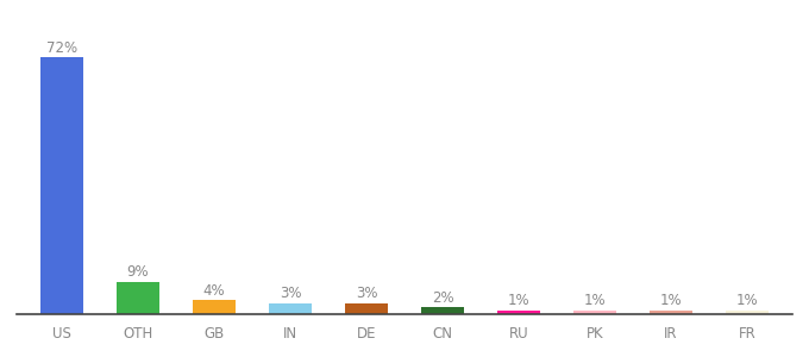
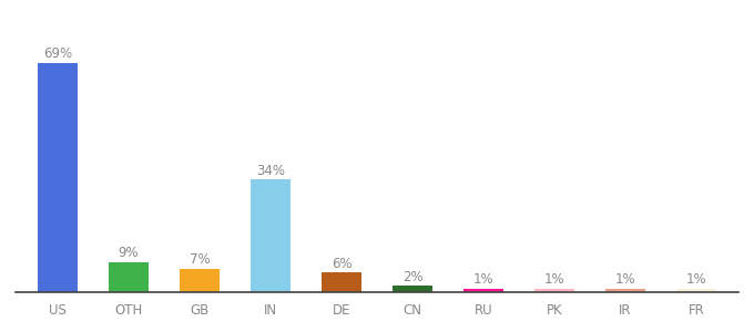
US: 72% -> 69%
GB: 4% -> 7%
IN: 3% -> 34%
DE: 3% -> 6%
